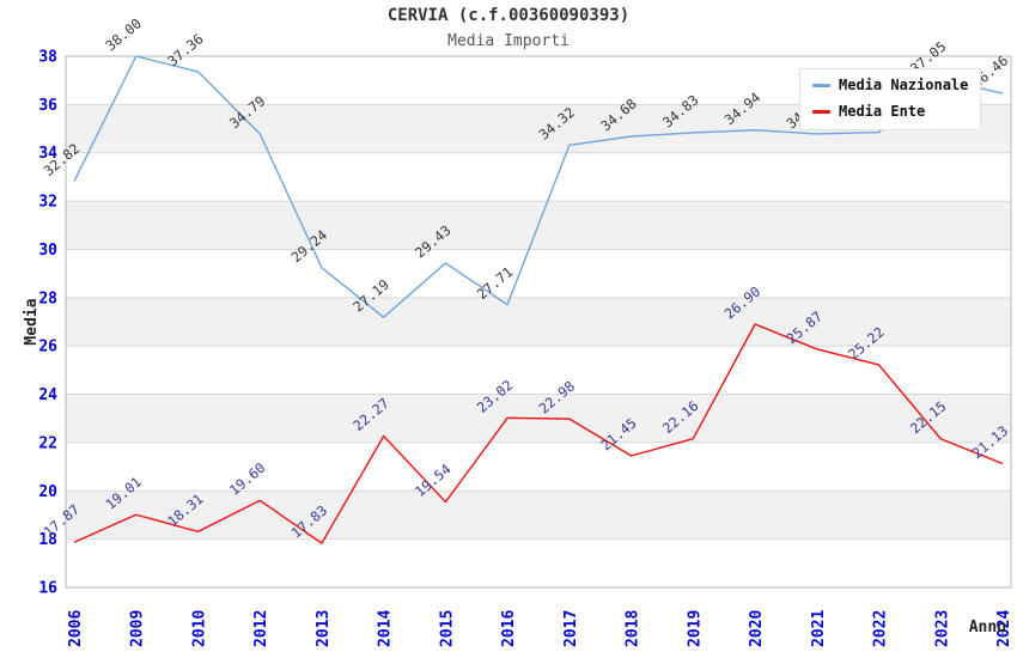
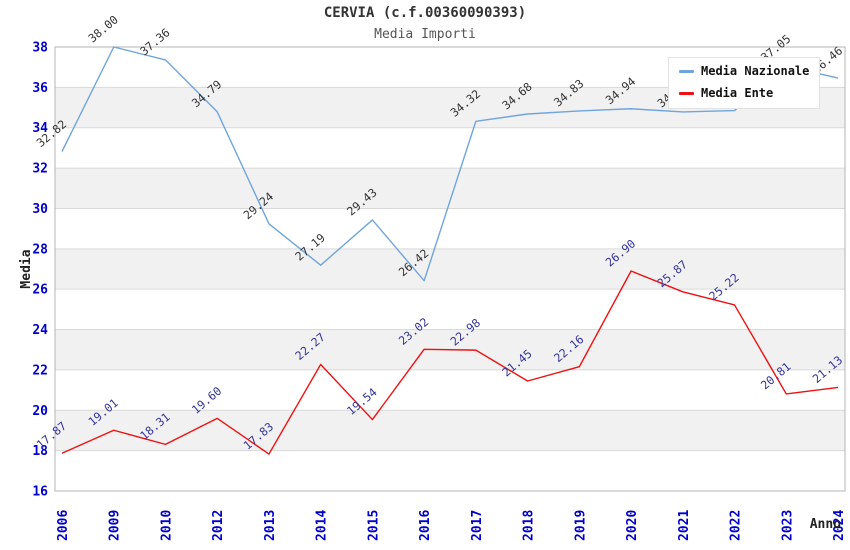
Media Nazionale/2016: 27.71 -> 26.42
Media Ente/2023: 22.15 -> 20.81
